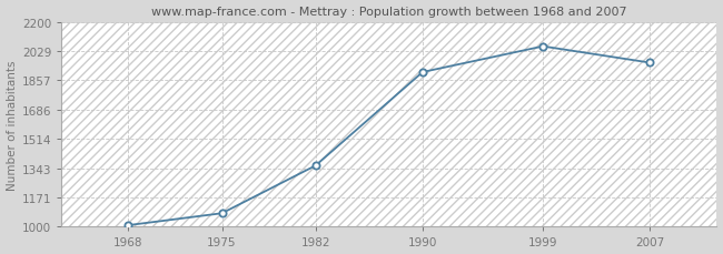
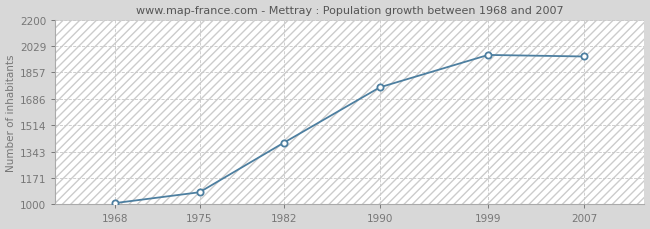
1982: 1360 -> 1400
1990: 1900 -> 1760
1999: 2060 -> 1970
